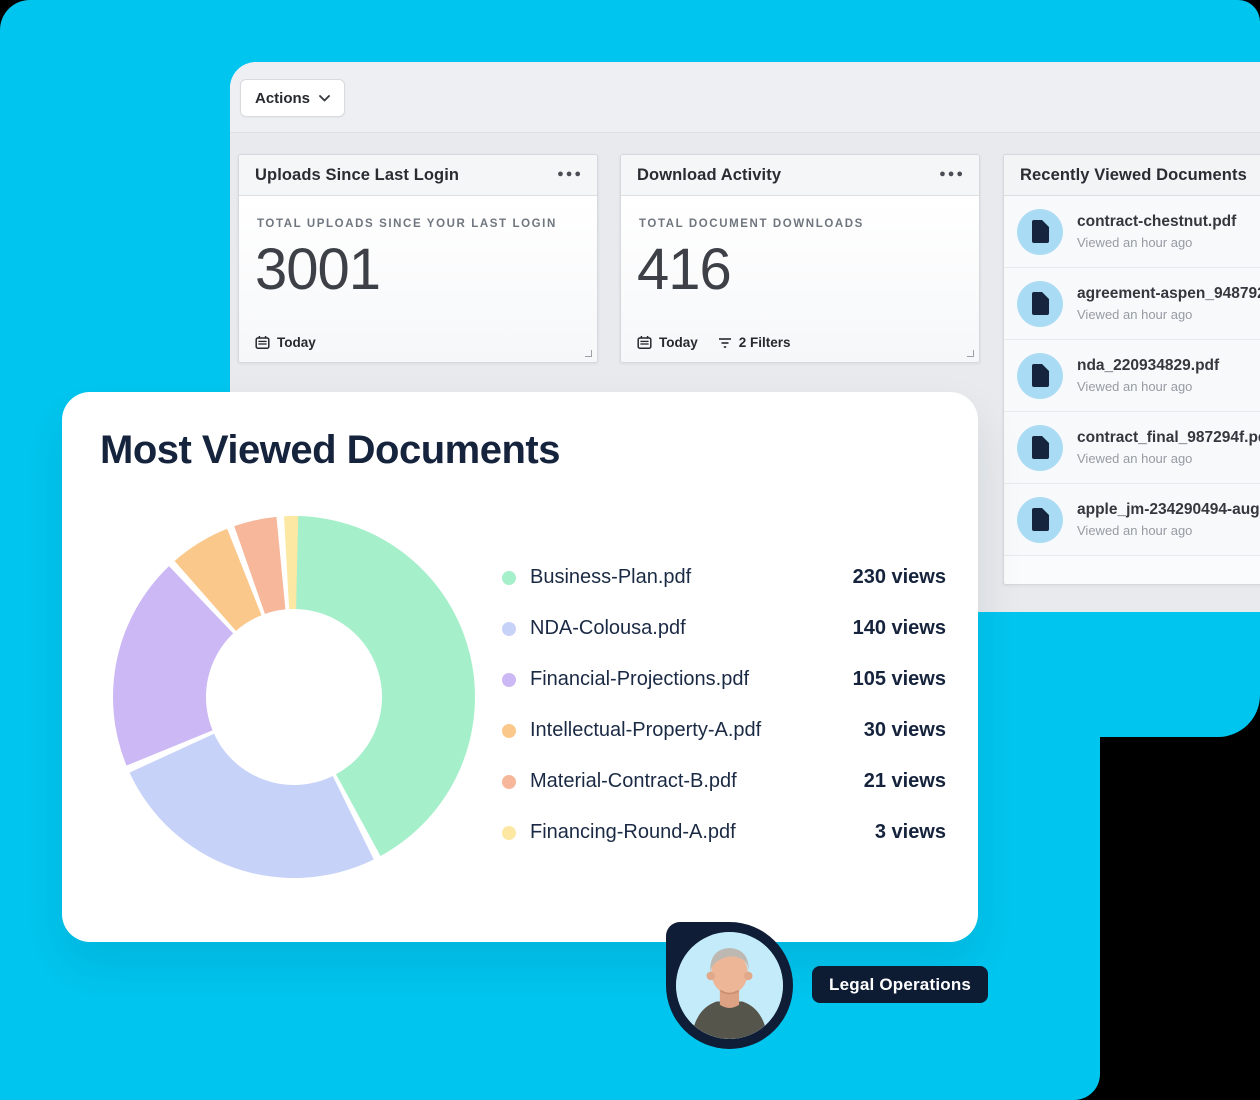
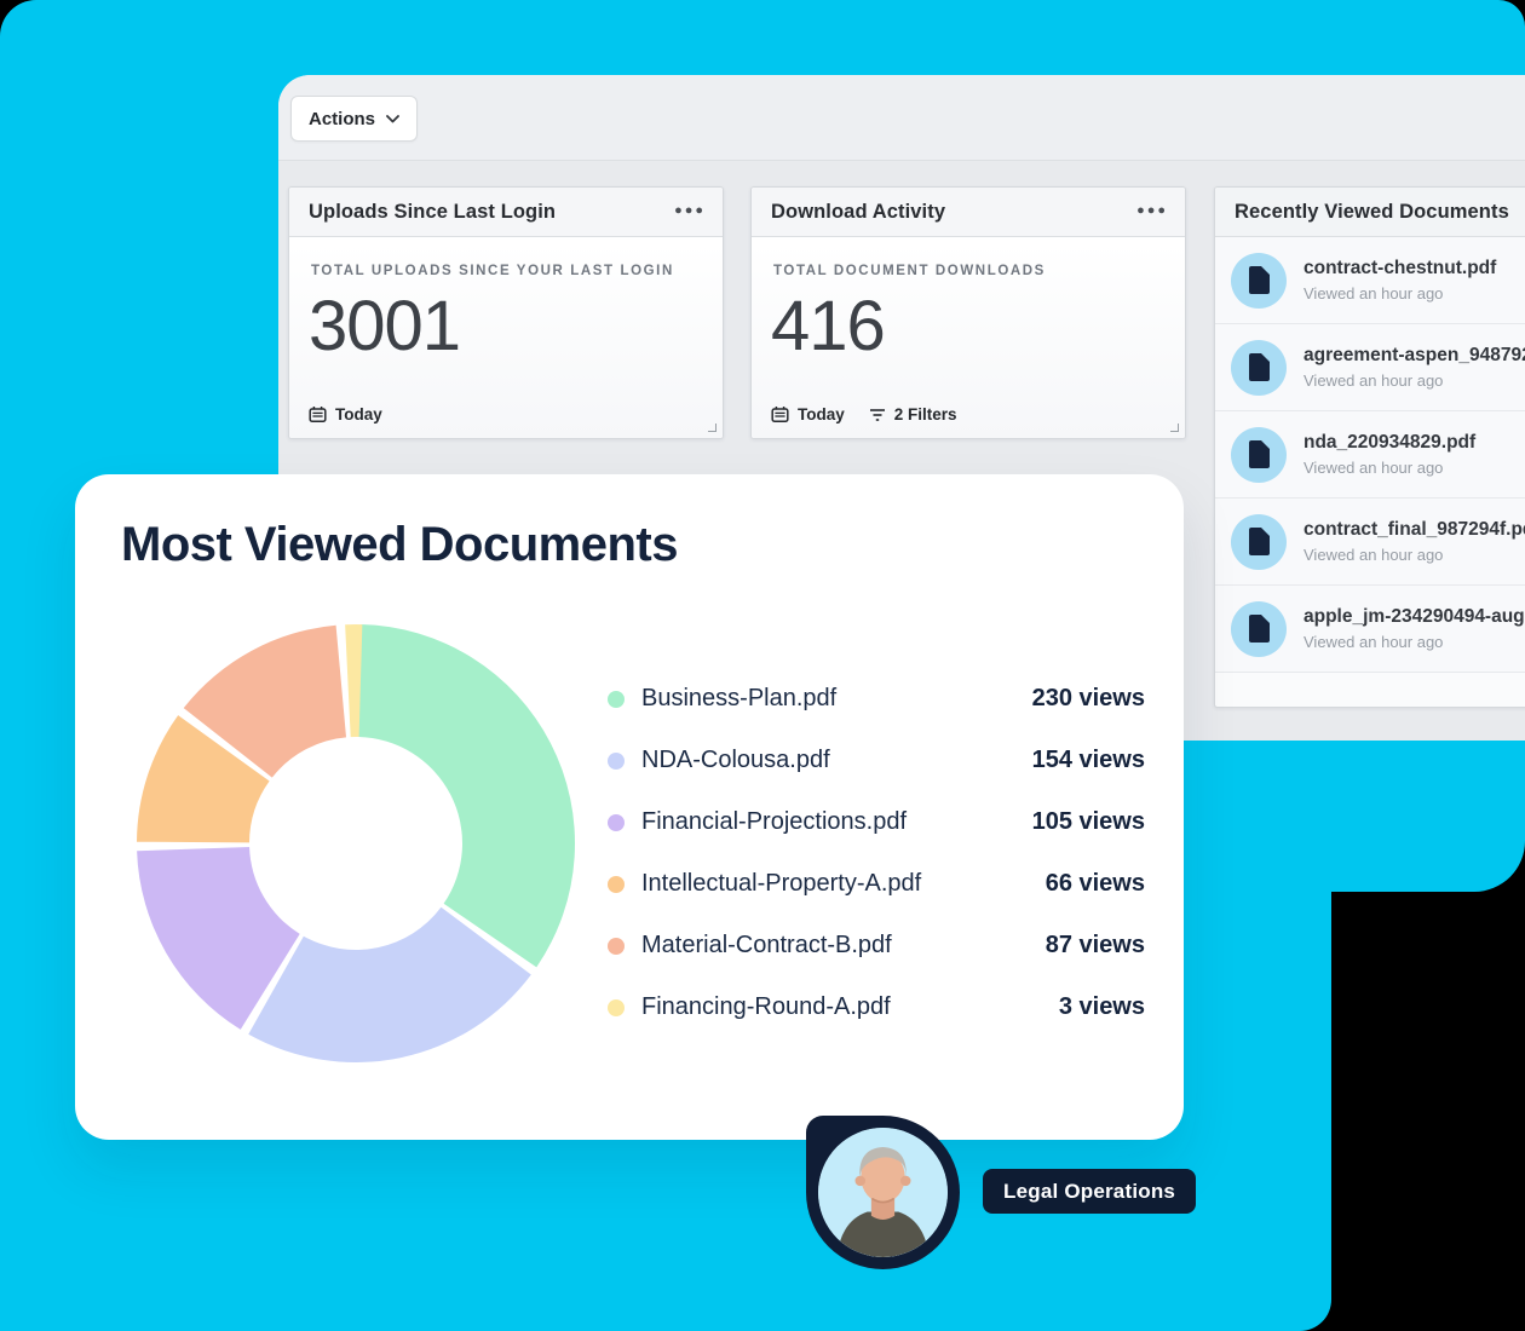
NDA-Colousa.pdf: 140 -> 154
Intellectual-Property-A.pdf: 30 -> 66
Material-Contract-B.pdf: 21 -> 87
